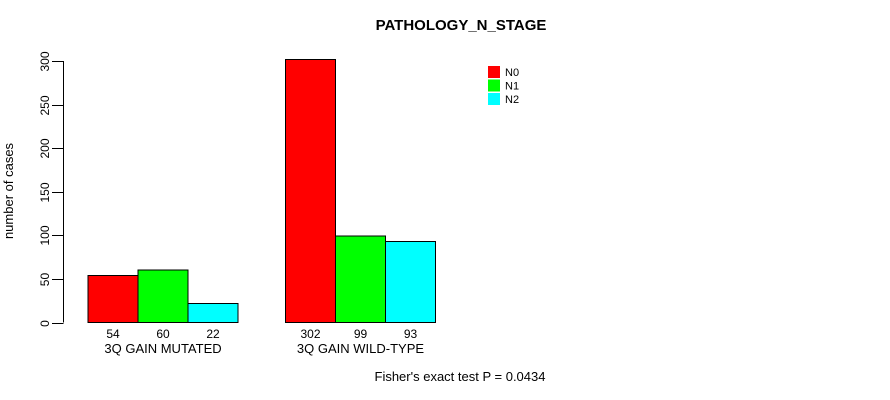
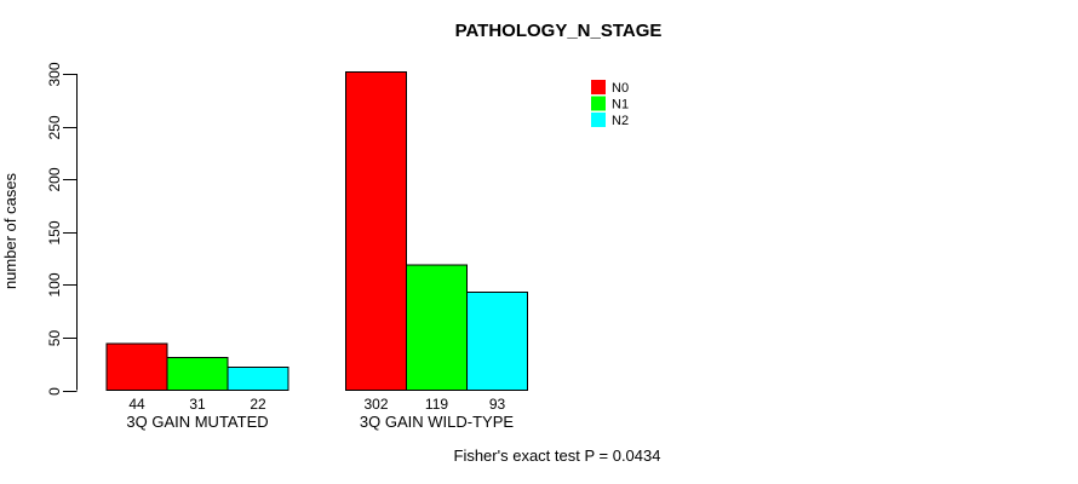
N0/3Q GAIN MUTATED: 54 -> 44
N1/3Q GAIN MUTATED: 60 -> 31
N1/3Q GAIN WILD-TYPE: 99 -> 119
